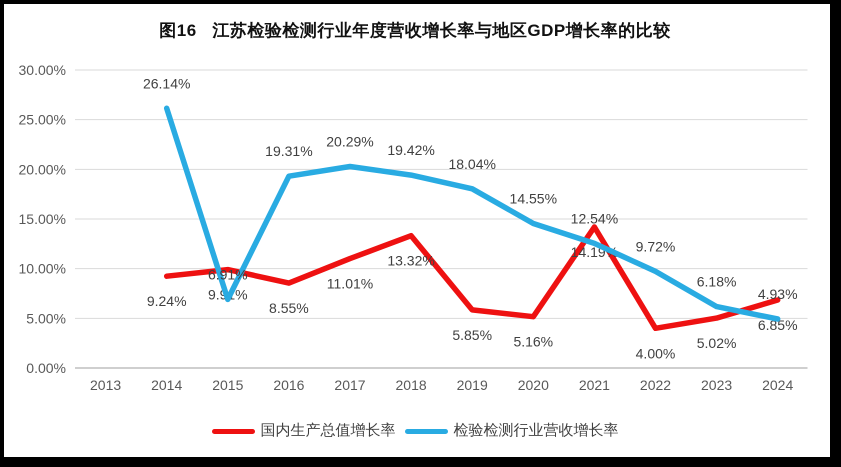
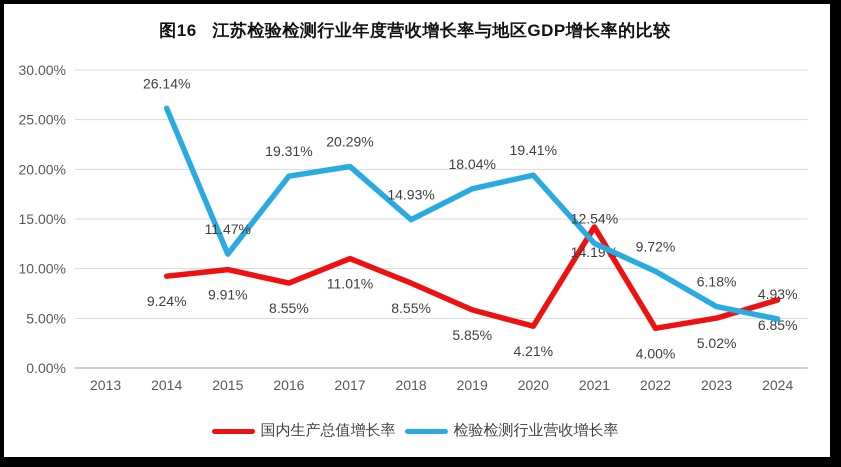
检验检测行业营收增长率/2015: 6.91% -> 11.47%
国内生产总值增长率/2018: 13.32% -> 8.55%
检验检测行业营收增长率/2018: 19.42% -> 14.93%
国内生产总值增长率/2020: 5.16% -> 4.21%
检验检测行业营收增长率/2020: 14.55% -> 19.41%
